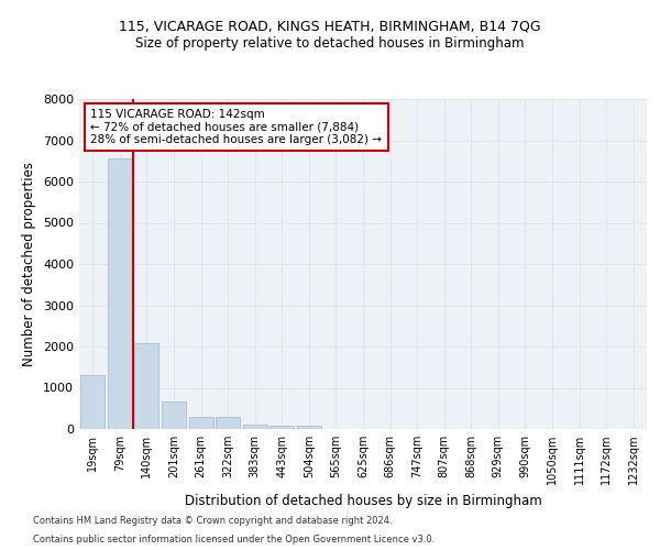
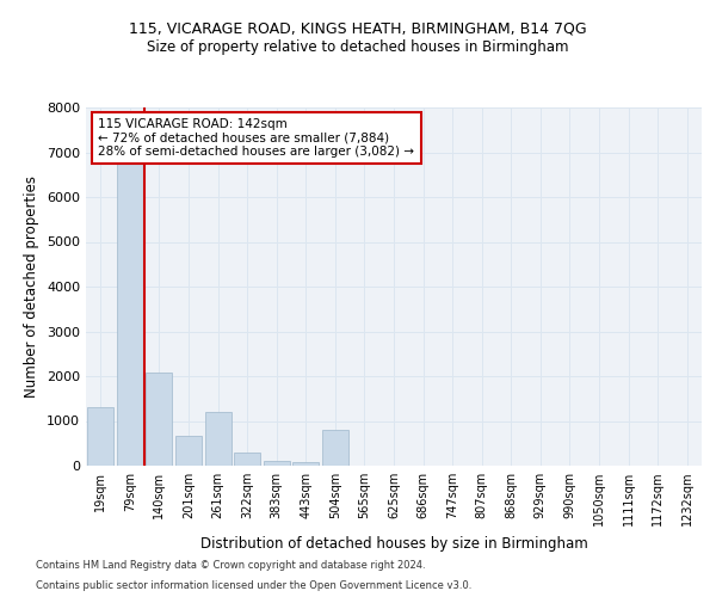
79sqm: 6550 -> 6800
261sqm: 300 -> 1200
504sqm: 70 -> 800
